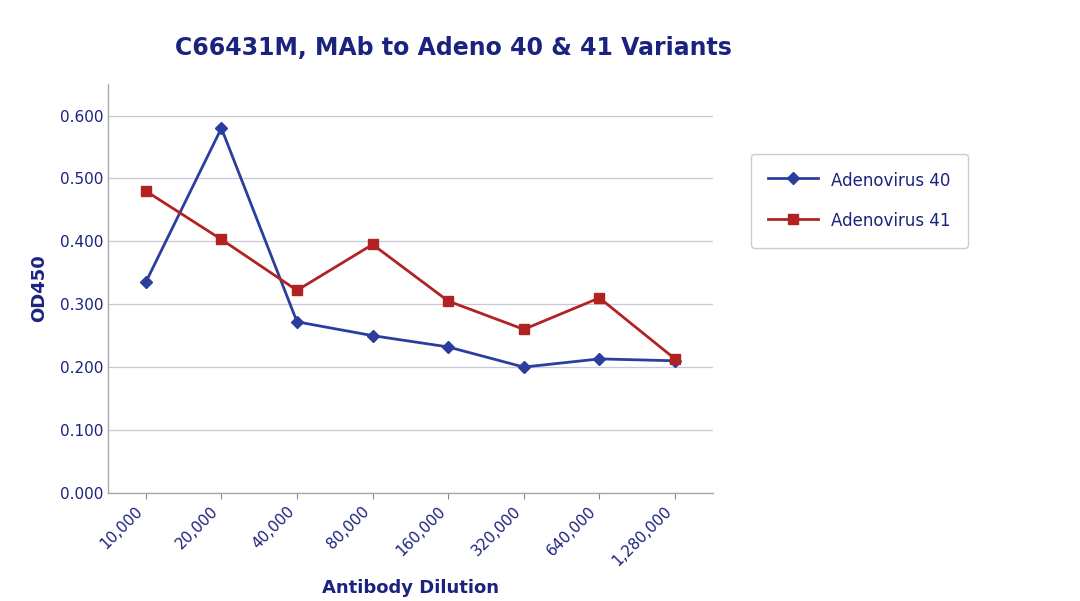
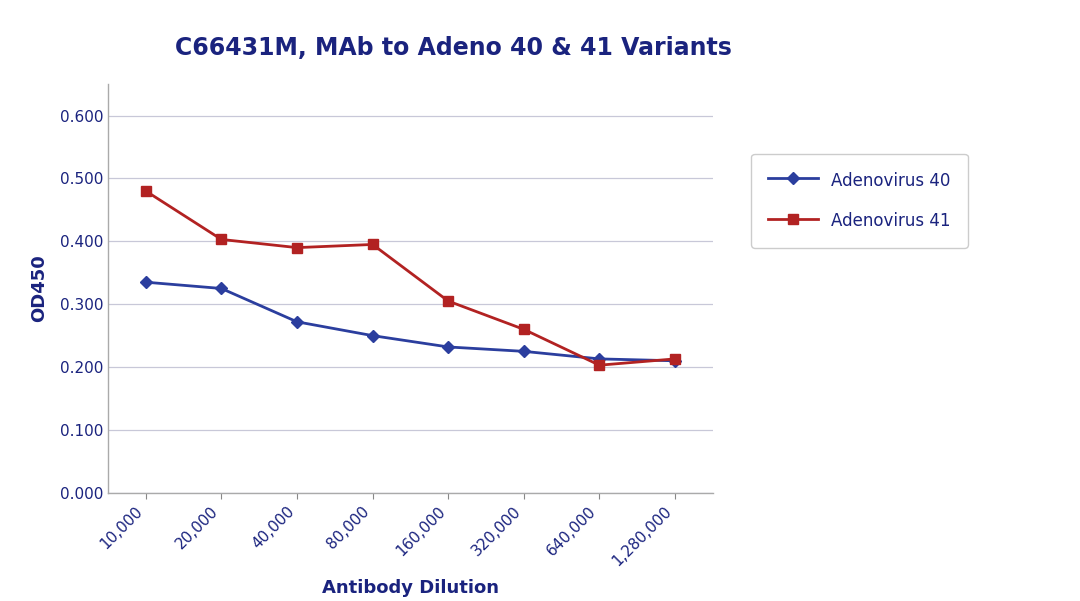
Adenovirus 40/20,000: 0.580 -> 0.325
Adenovirus 41/40,000: 0.322 -> 0.390
Adenovirus 40/320,000: 0.200 -> 0.225
Adenovirus 41/640,000: 0.310 -> 0.203
